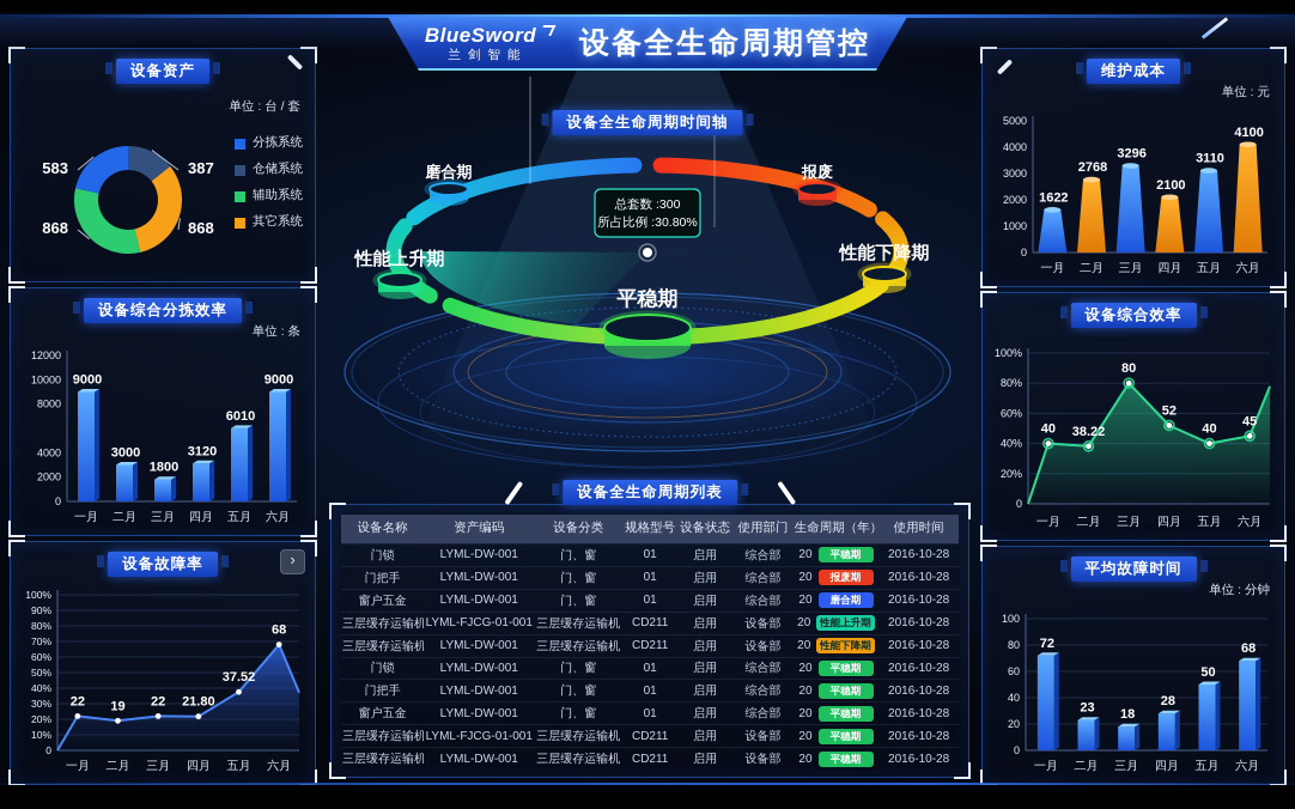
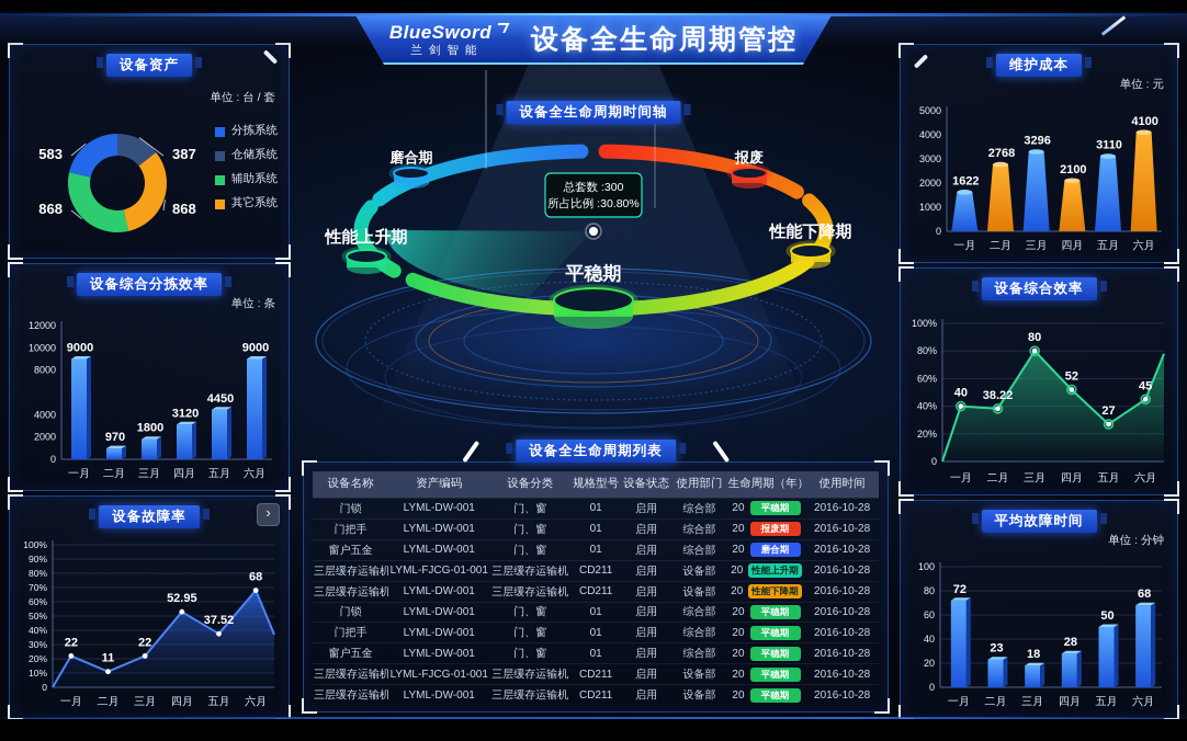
设备综合分拣效率/二月: 3000 -> 970
设备综合分拣效率/五月: 6010 -> 4450
设备故障率/二月: 19 -> 11
设备故障率/四月: 21.80 -> 52.95
设备综合效率/五月: 40 -> 27
